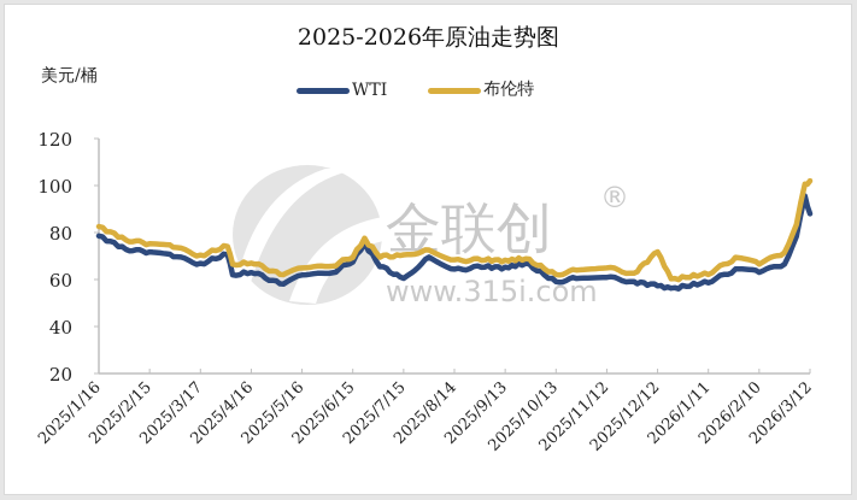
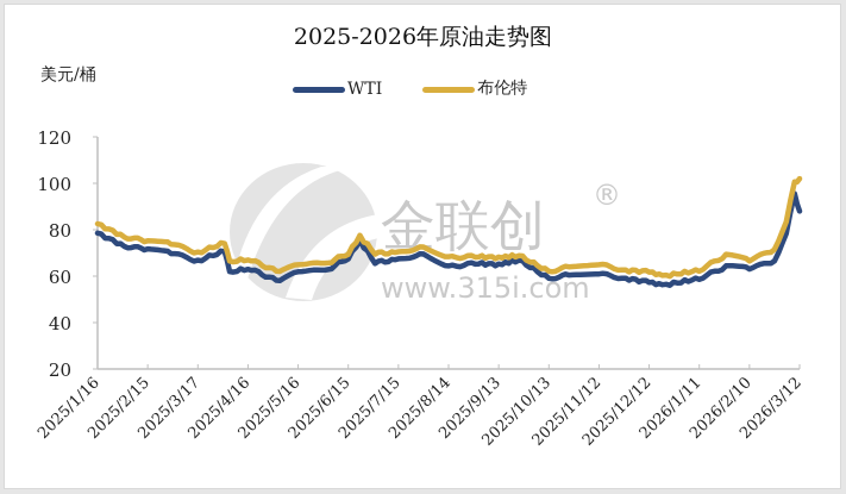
WTI/2025/7/15: 60 -> 67
布伦特/2025/12/12: 72 -> 62
